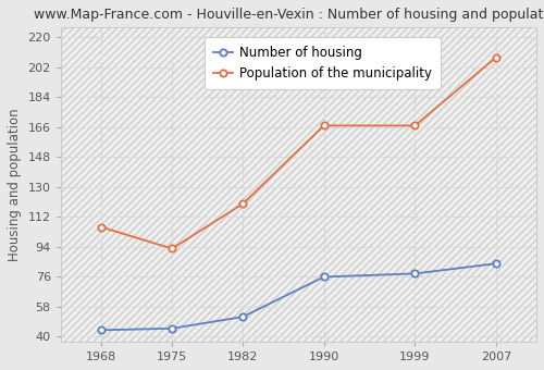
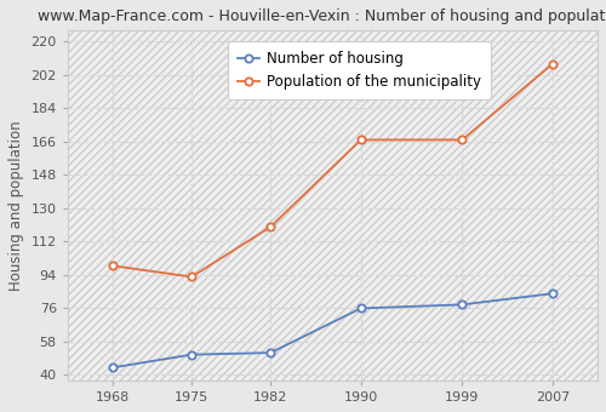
Population of the municipality/1968: 106 -> 99
Number of housing/1975: 45 -> 51
